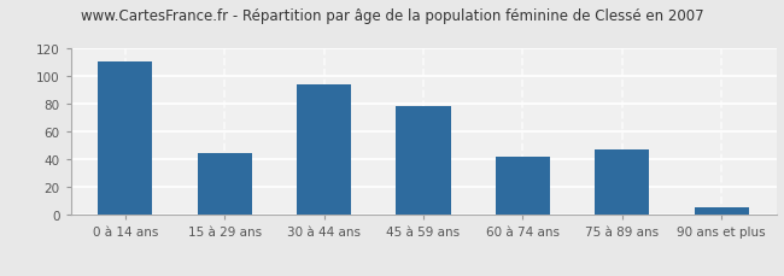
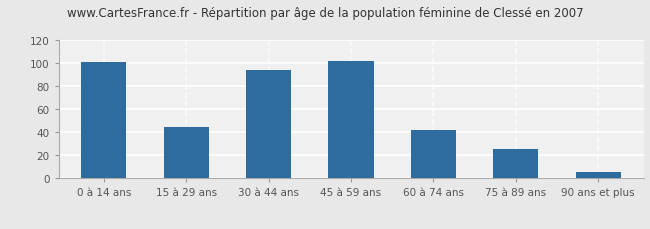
0 à 14 ans: 111 -> 101
45 à 59 ans: 79 -> 102
75 à 89 ans: 47 -> 26
